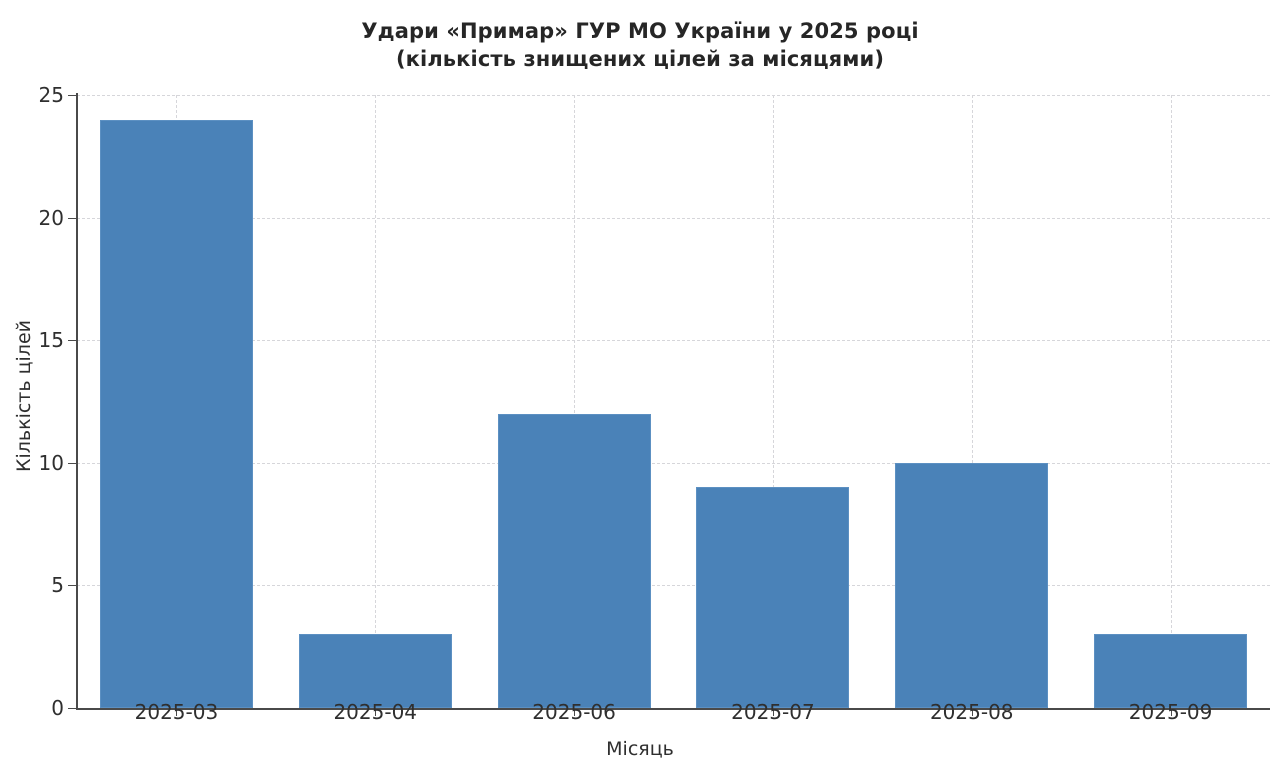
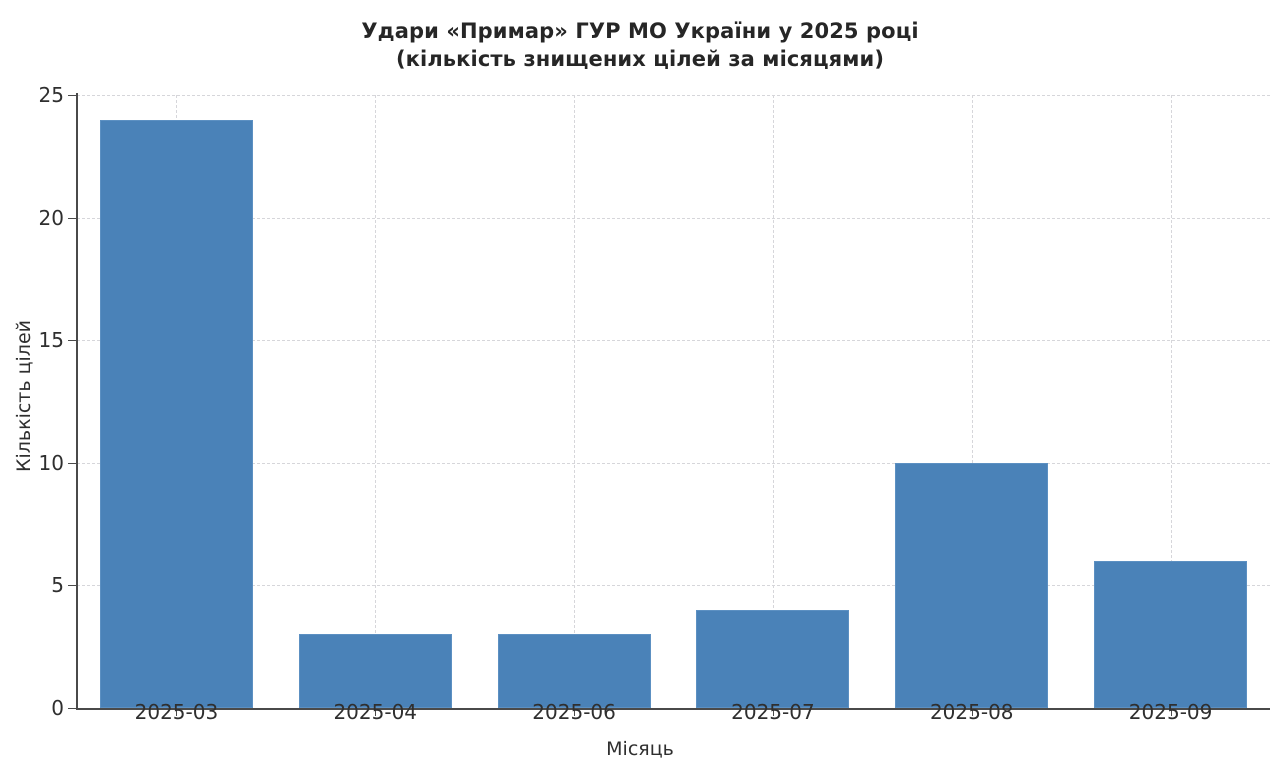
2025-06: 12 -> 3
2025-07: 9 -> 4
2025-09: 3 -> 6
